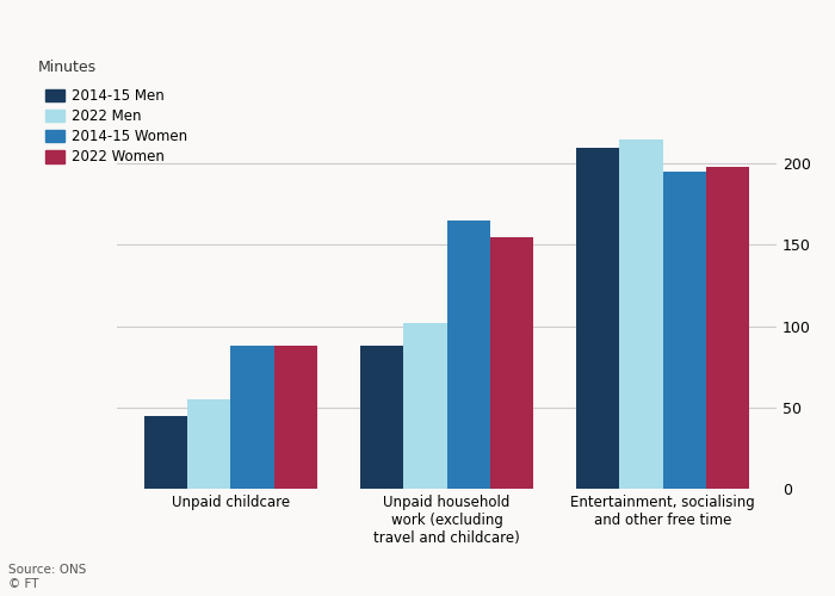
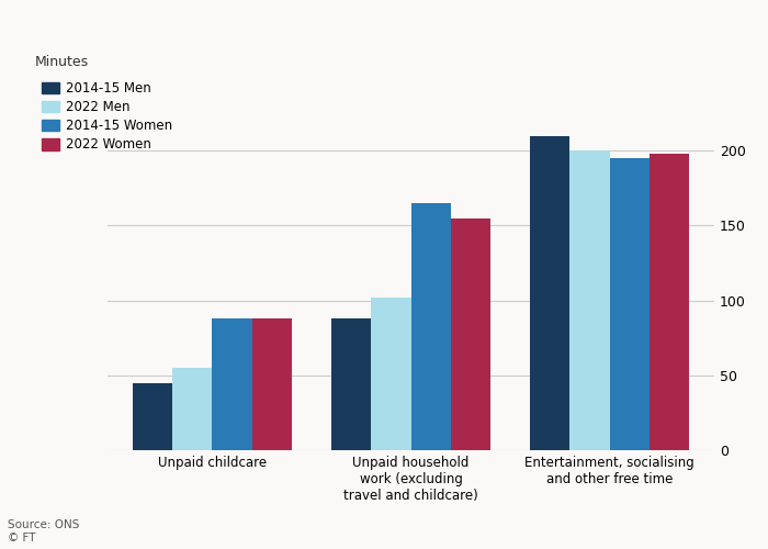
2022 Men/Entertainment, socialising and other free time: 215 -> 200
